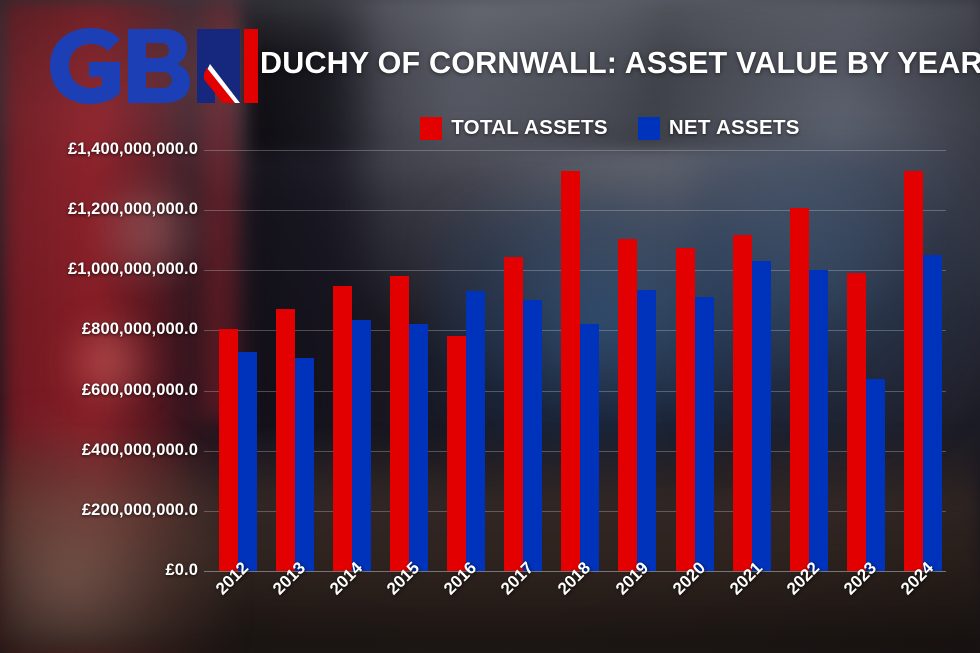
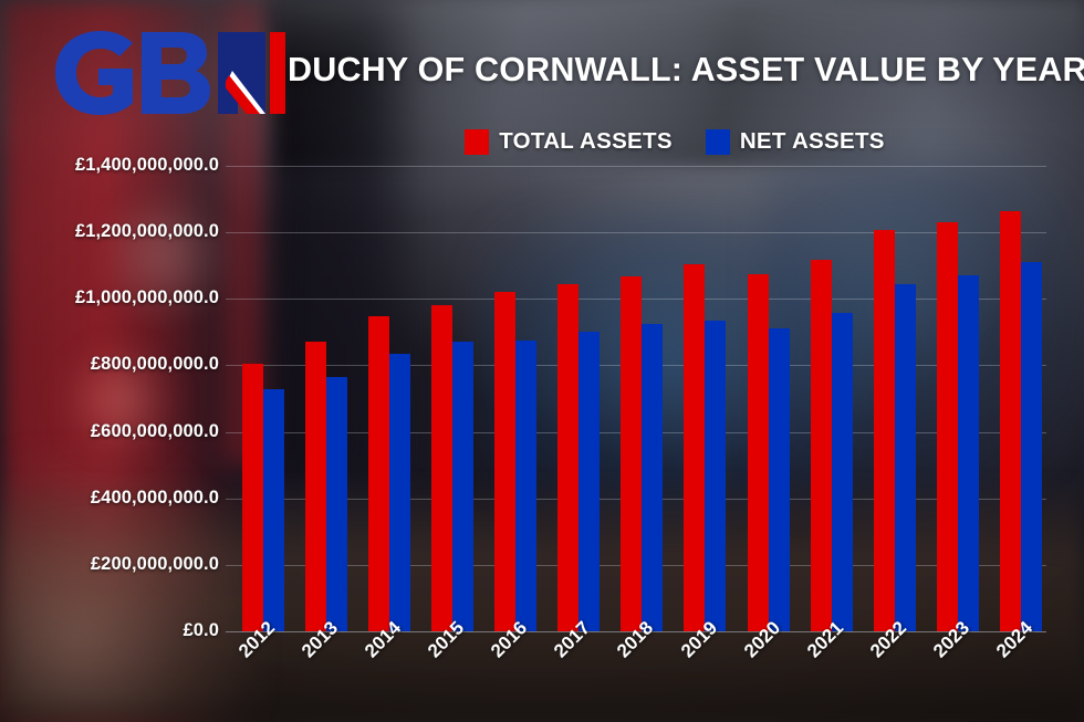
NET ASSETS/2013: £710000000 -> £760000000
NET ASSETS/2015: £820000000 -> £870000000
TOTAL ASSETS/2016: £780000000 -> £1020000000
NET ASSETS/2016: £930000000 -> £880000000
TOTAL ASSETS/2018: £1330000000 -> £1070000000
NET ASSETS/2018: £820000000 -> £920000000
NET ASSETS/2021: £1030000000 -> £960000000
NET ASSETS/2022: £1000000000 -> £1040000000
TOTAL ASSETS/2023: £990000000 -> £1230000000
NET ASSETS/2023: £640000000 -> £1070000000
TOTAL ASSETS/2024: £1330000000 -> £1260000000
NET ASSETS/2024: £1050000000 -> £1110000000
